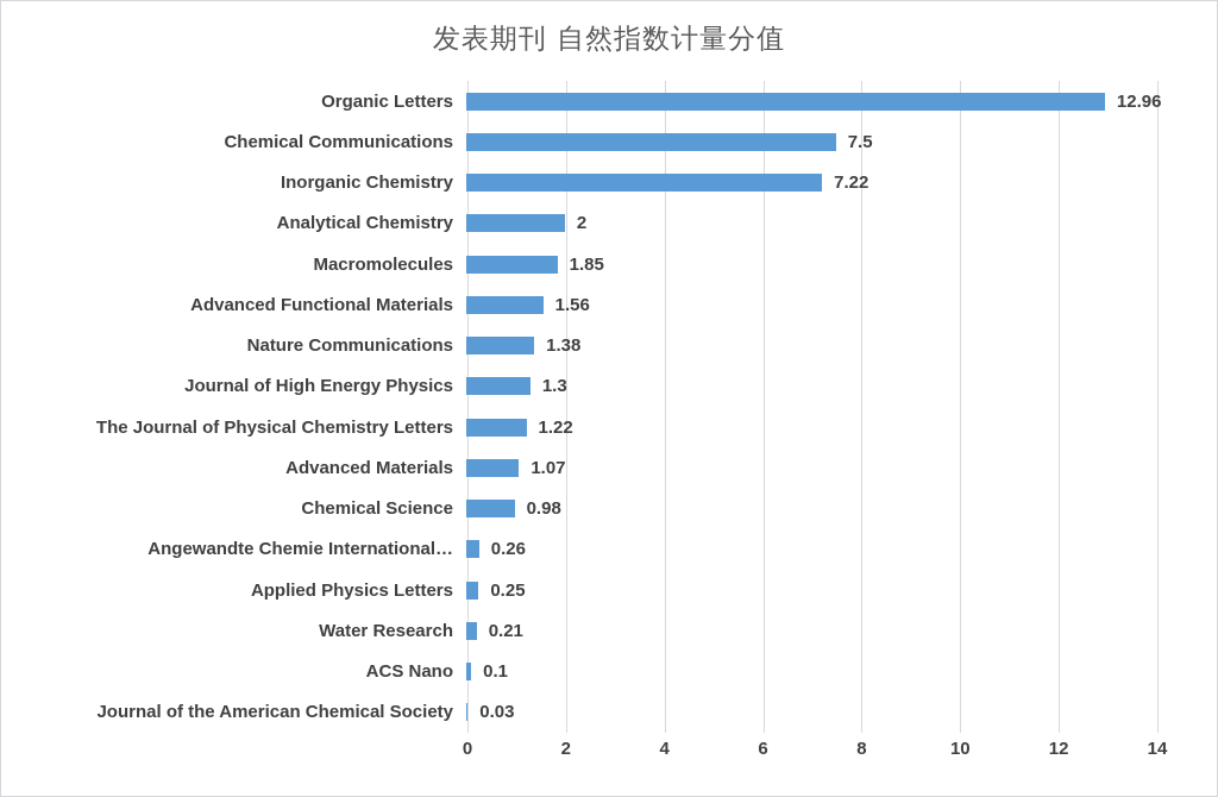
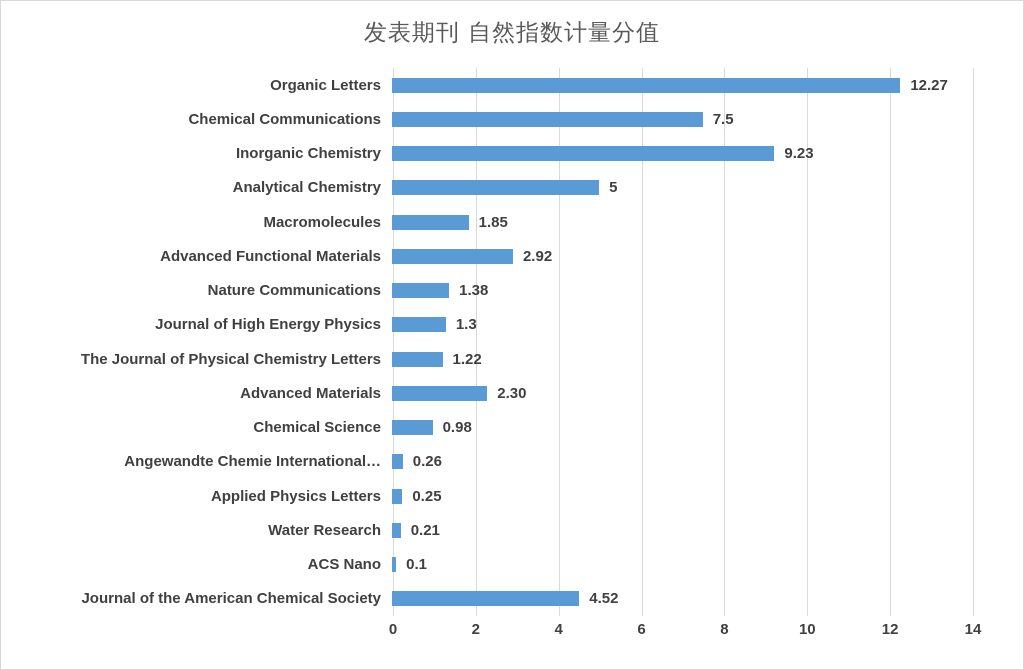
Organic Letters: 12.96 -> 12.27
Inorganic Chemistry: 7.22 -> 9.23
Analytical Chemistry: 2 -> 5
Advanced Functional Materials: 1.56 -> 2.92
Advanced Materials: 1.07 -> 2.30
Journal of the American Chemical Society: 0.03 -> 4.52
